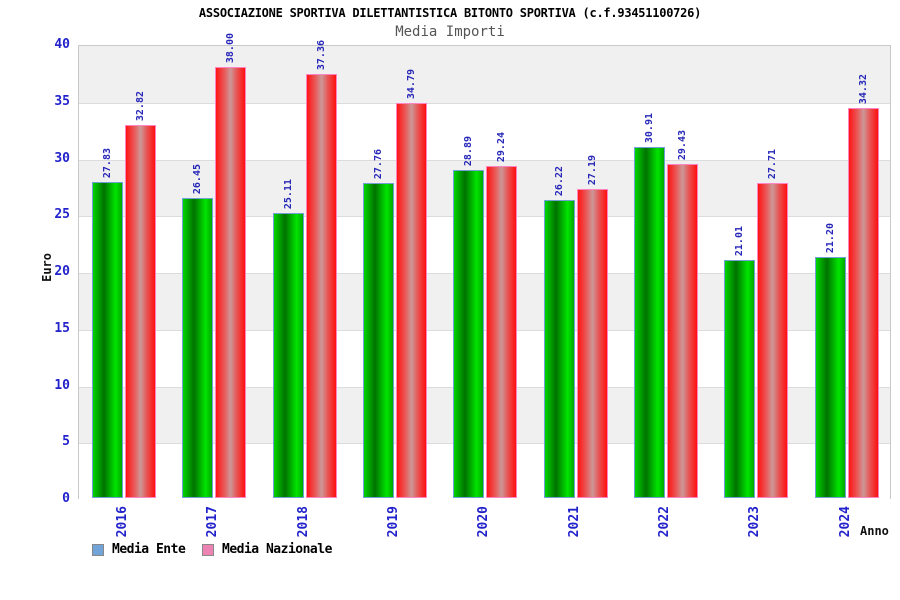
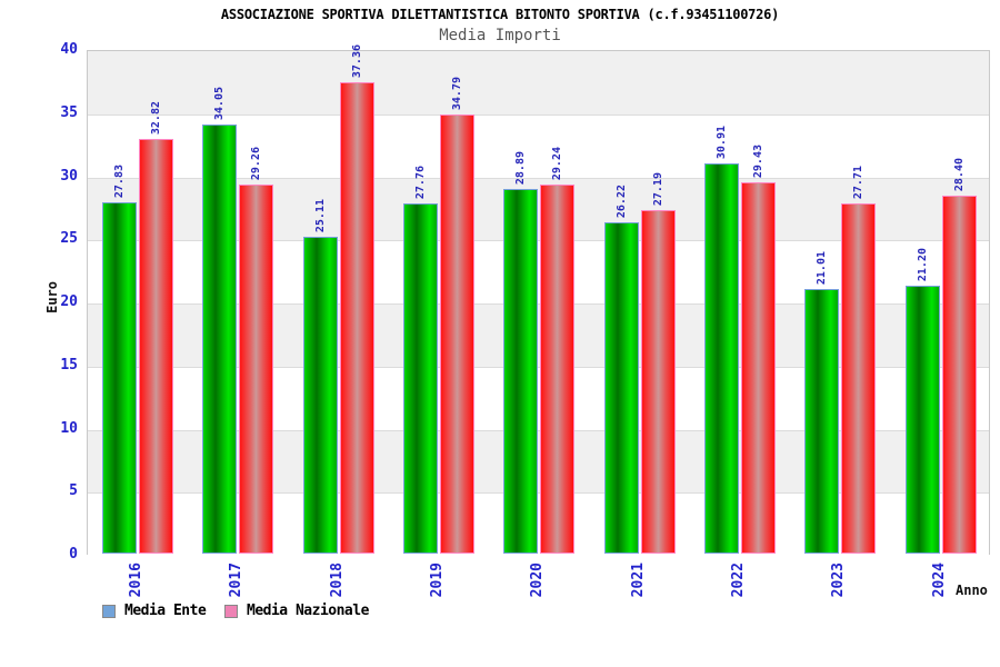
Media Ente/2017: 26.45 -> 34.05
Media Nazionale/2017: 38.00 -> 29.26
Media Nazionale/2024: 34.32 -> 28.40
